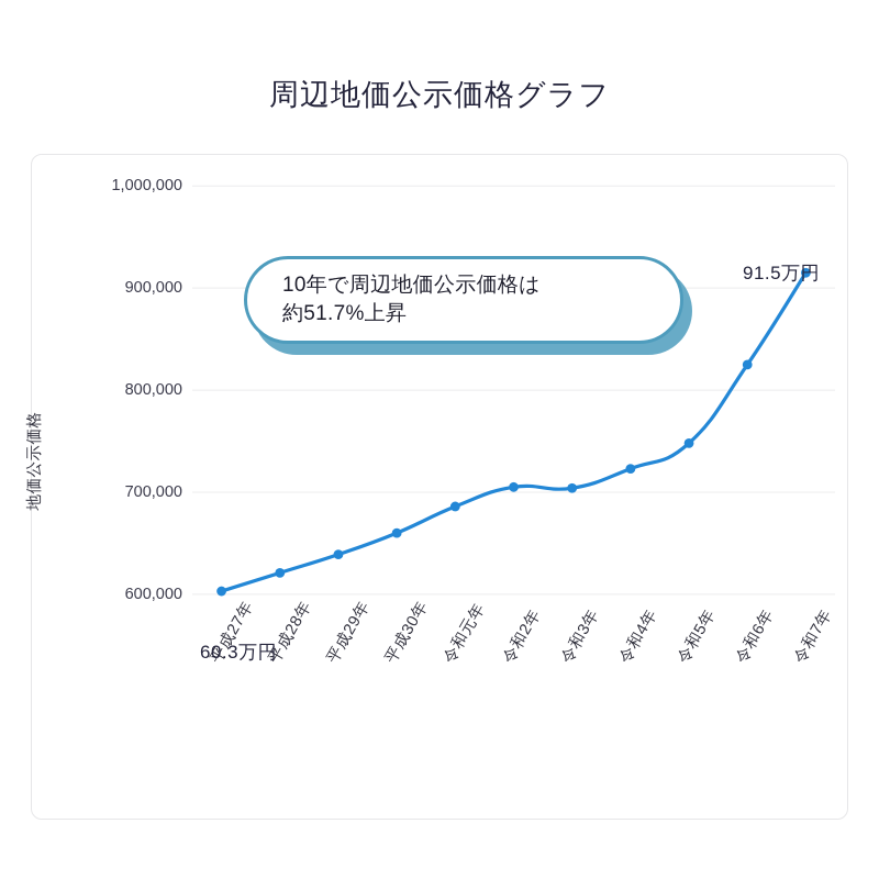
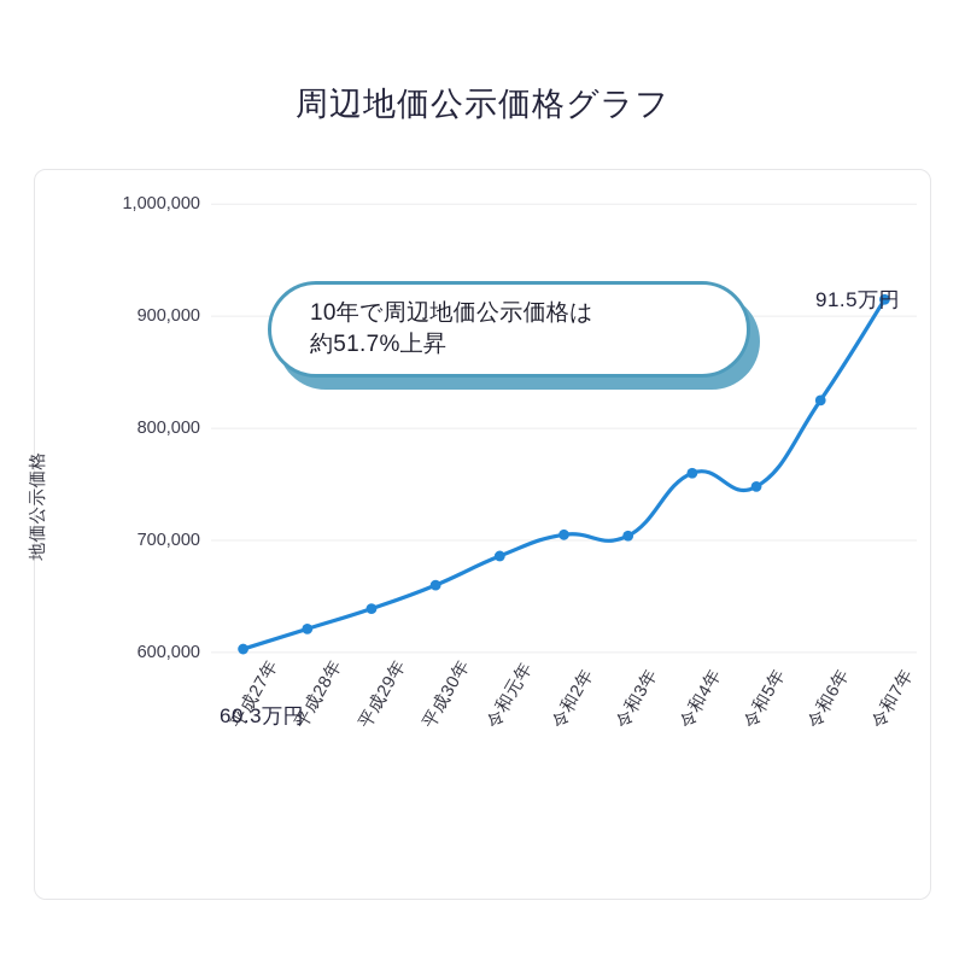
令和4年: 720000 -> 760000
